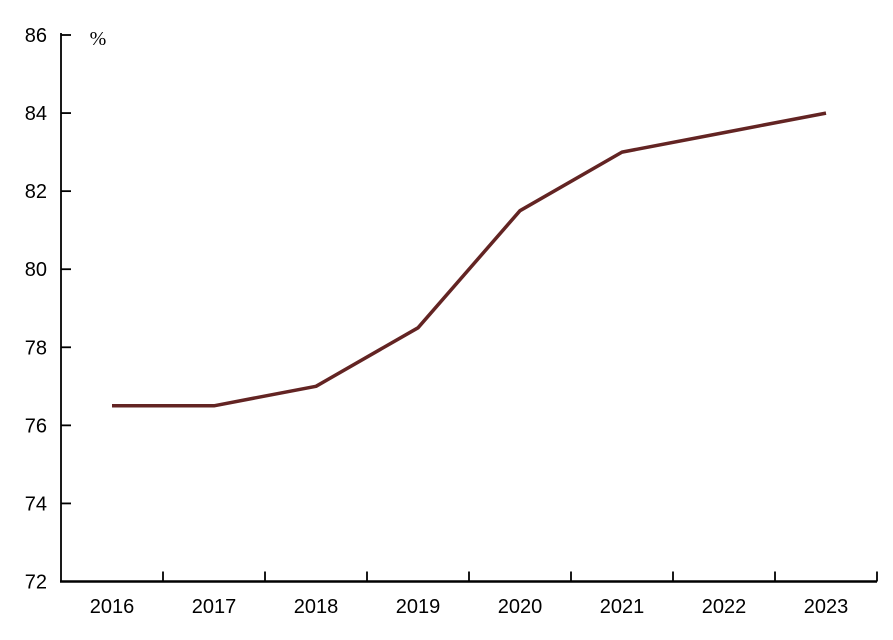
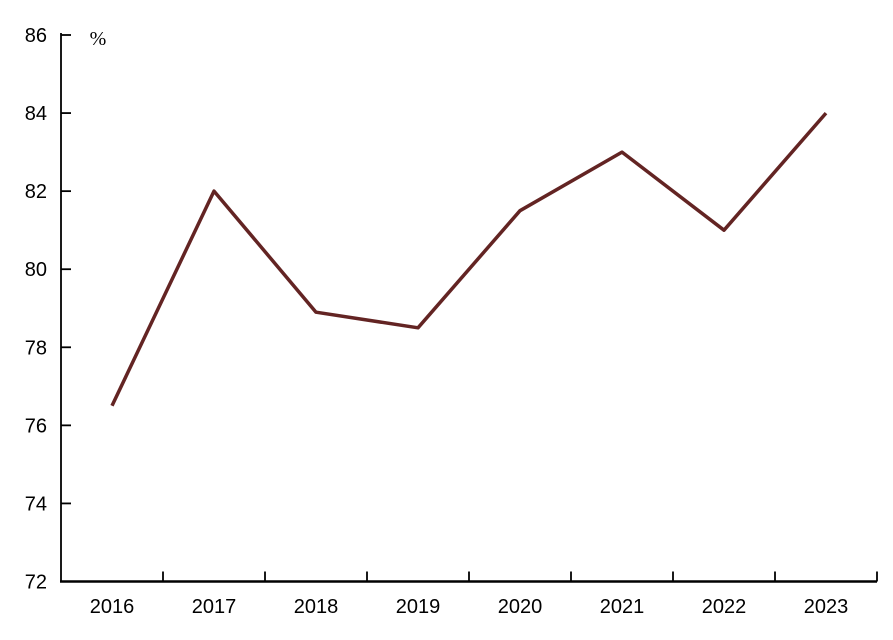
2017: 76.5 -> 82.0
2018: 77.0 -> 78.9
2022: 83.5 -> 81.0
